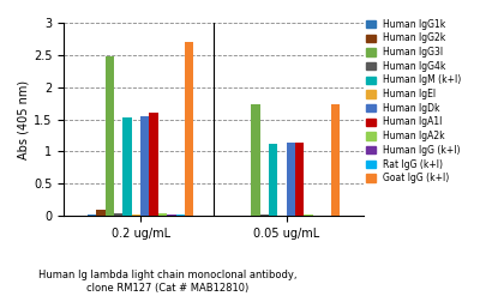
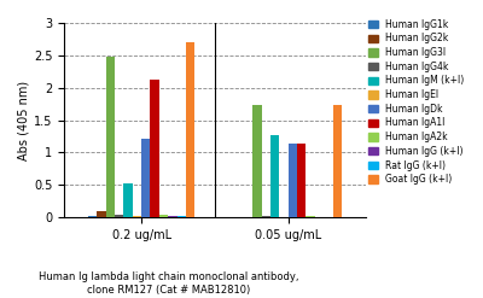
Human IgM (k+l)/0.2 ug/mL: 1.53 -> 0.52
Human IgDk/0.2 ug/mL: 1.54 -> 1.22
Human IgA1l/0.2 ug/mL: 1.61 -> 2.12
Human IgM (k+l)/0.05 ug/mL: 1.12 -> 1.26
